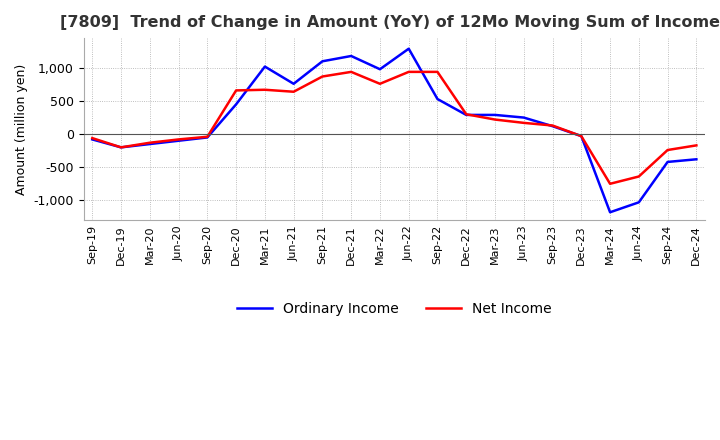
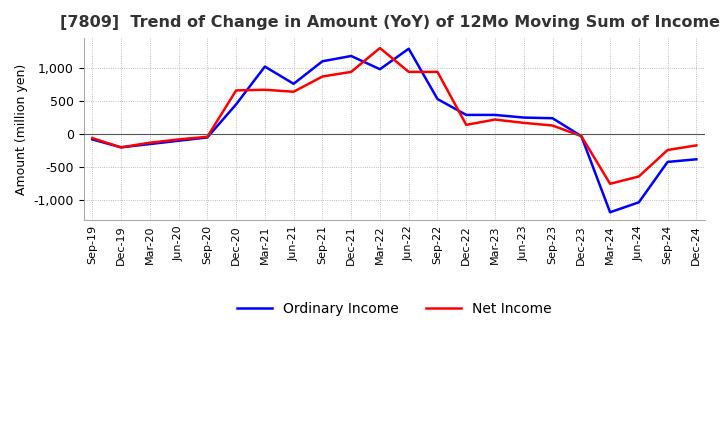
Net Income/Mar-22: 760 -> 1,300
Net Income/Dec-22: 300 -> 140
Ordinary Income/Sep-23: 120 -> 240
